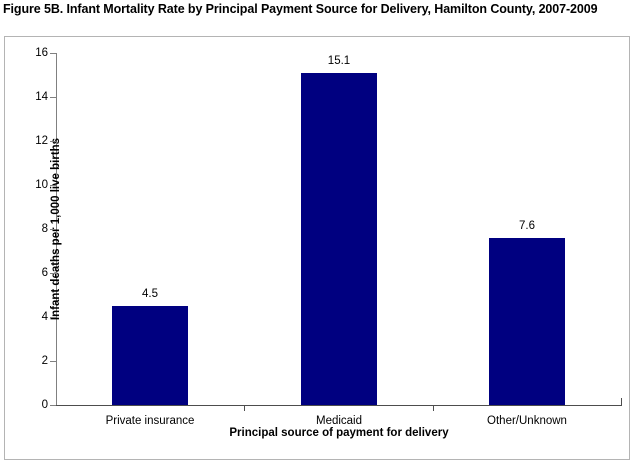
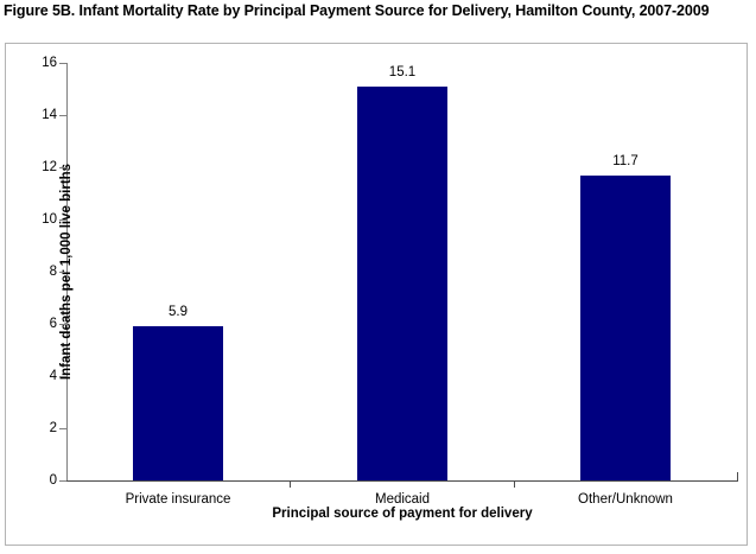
Private insurance: 4.5 -> 5.9
Other/Unknown: 7.6 -> 11.7
